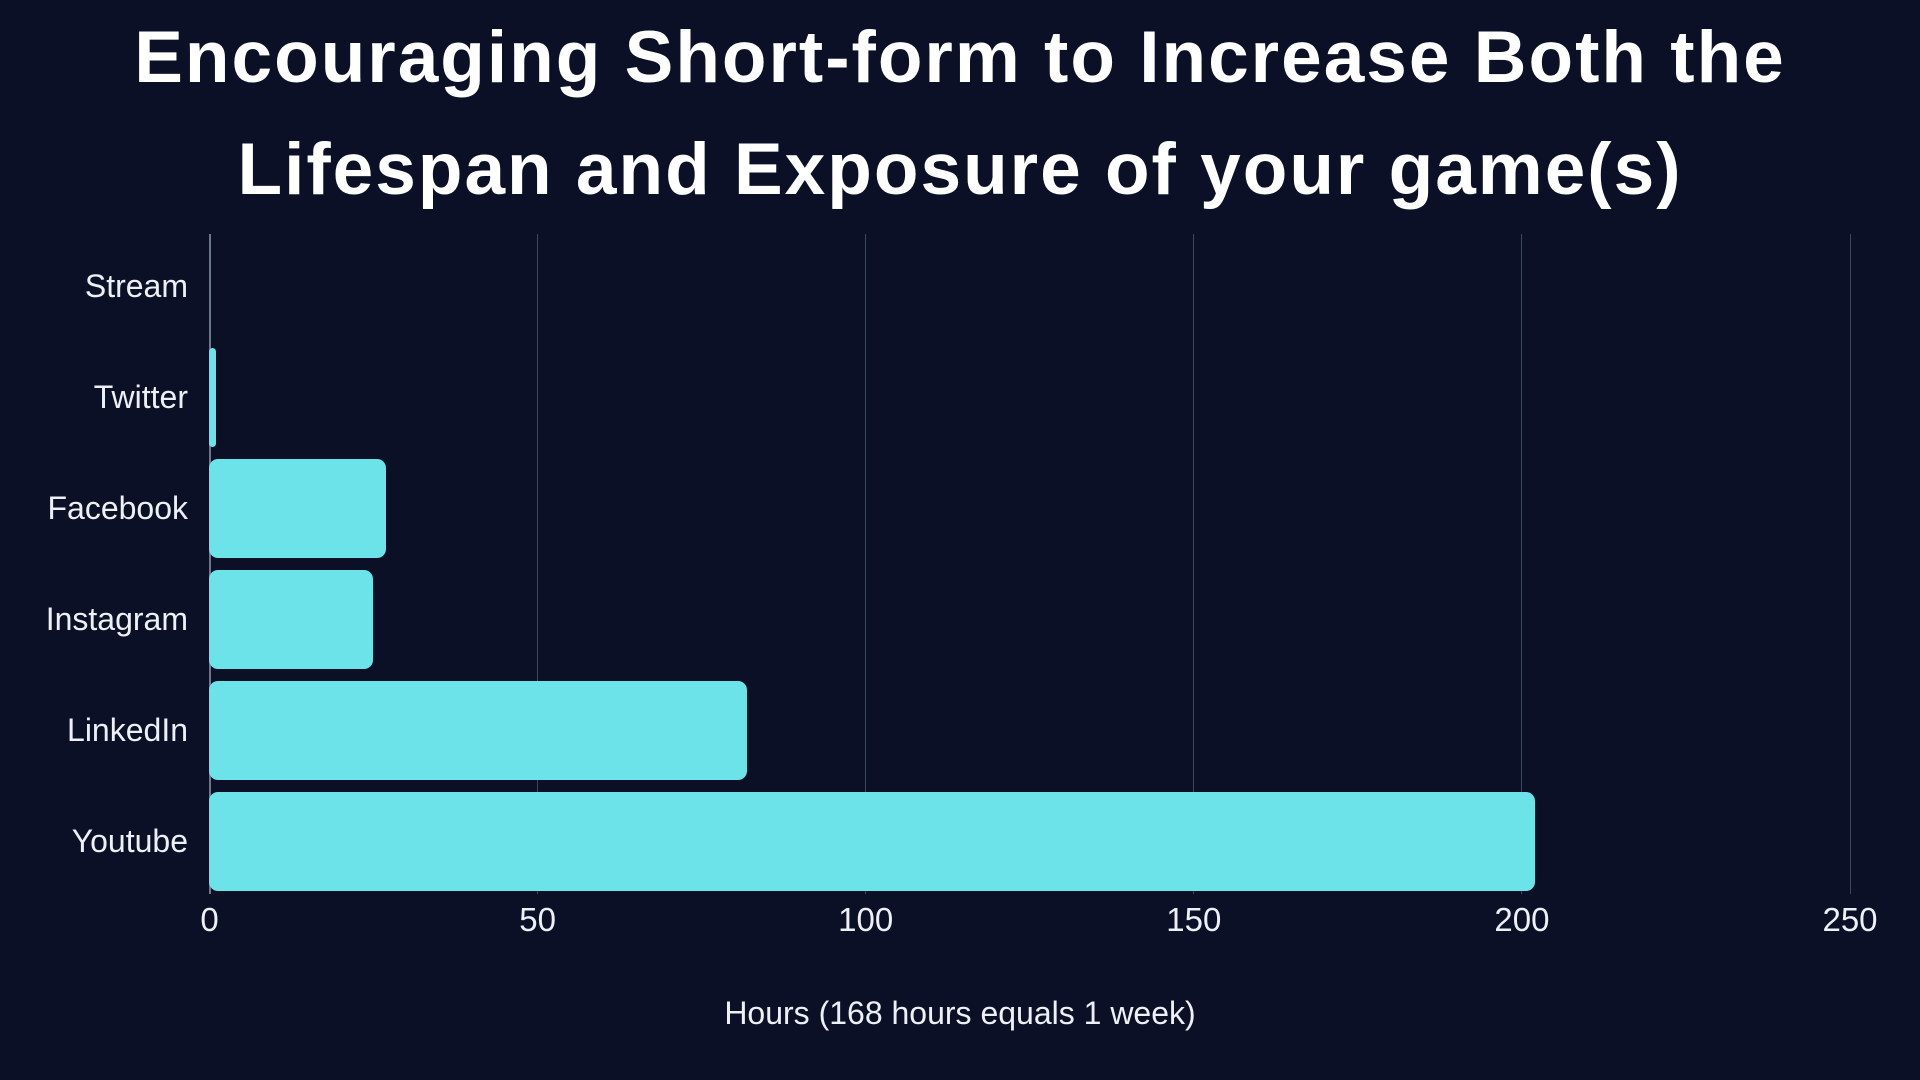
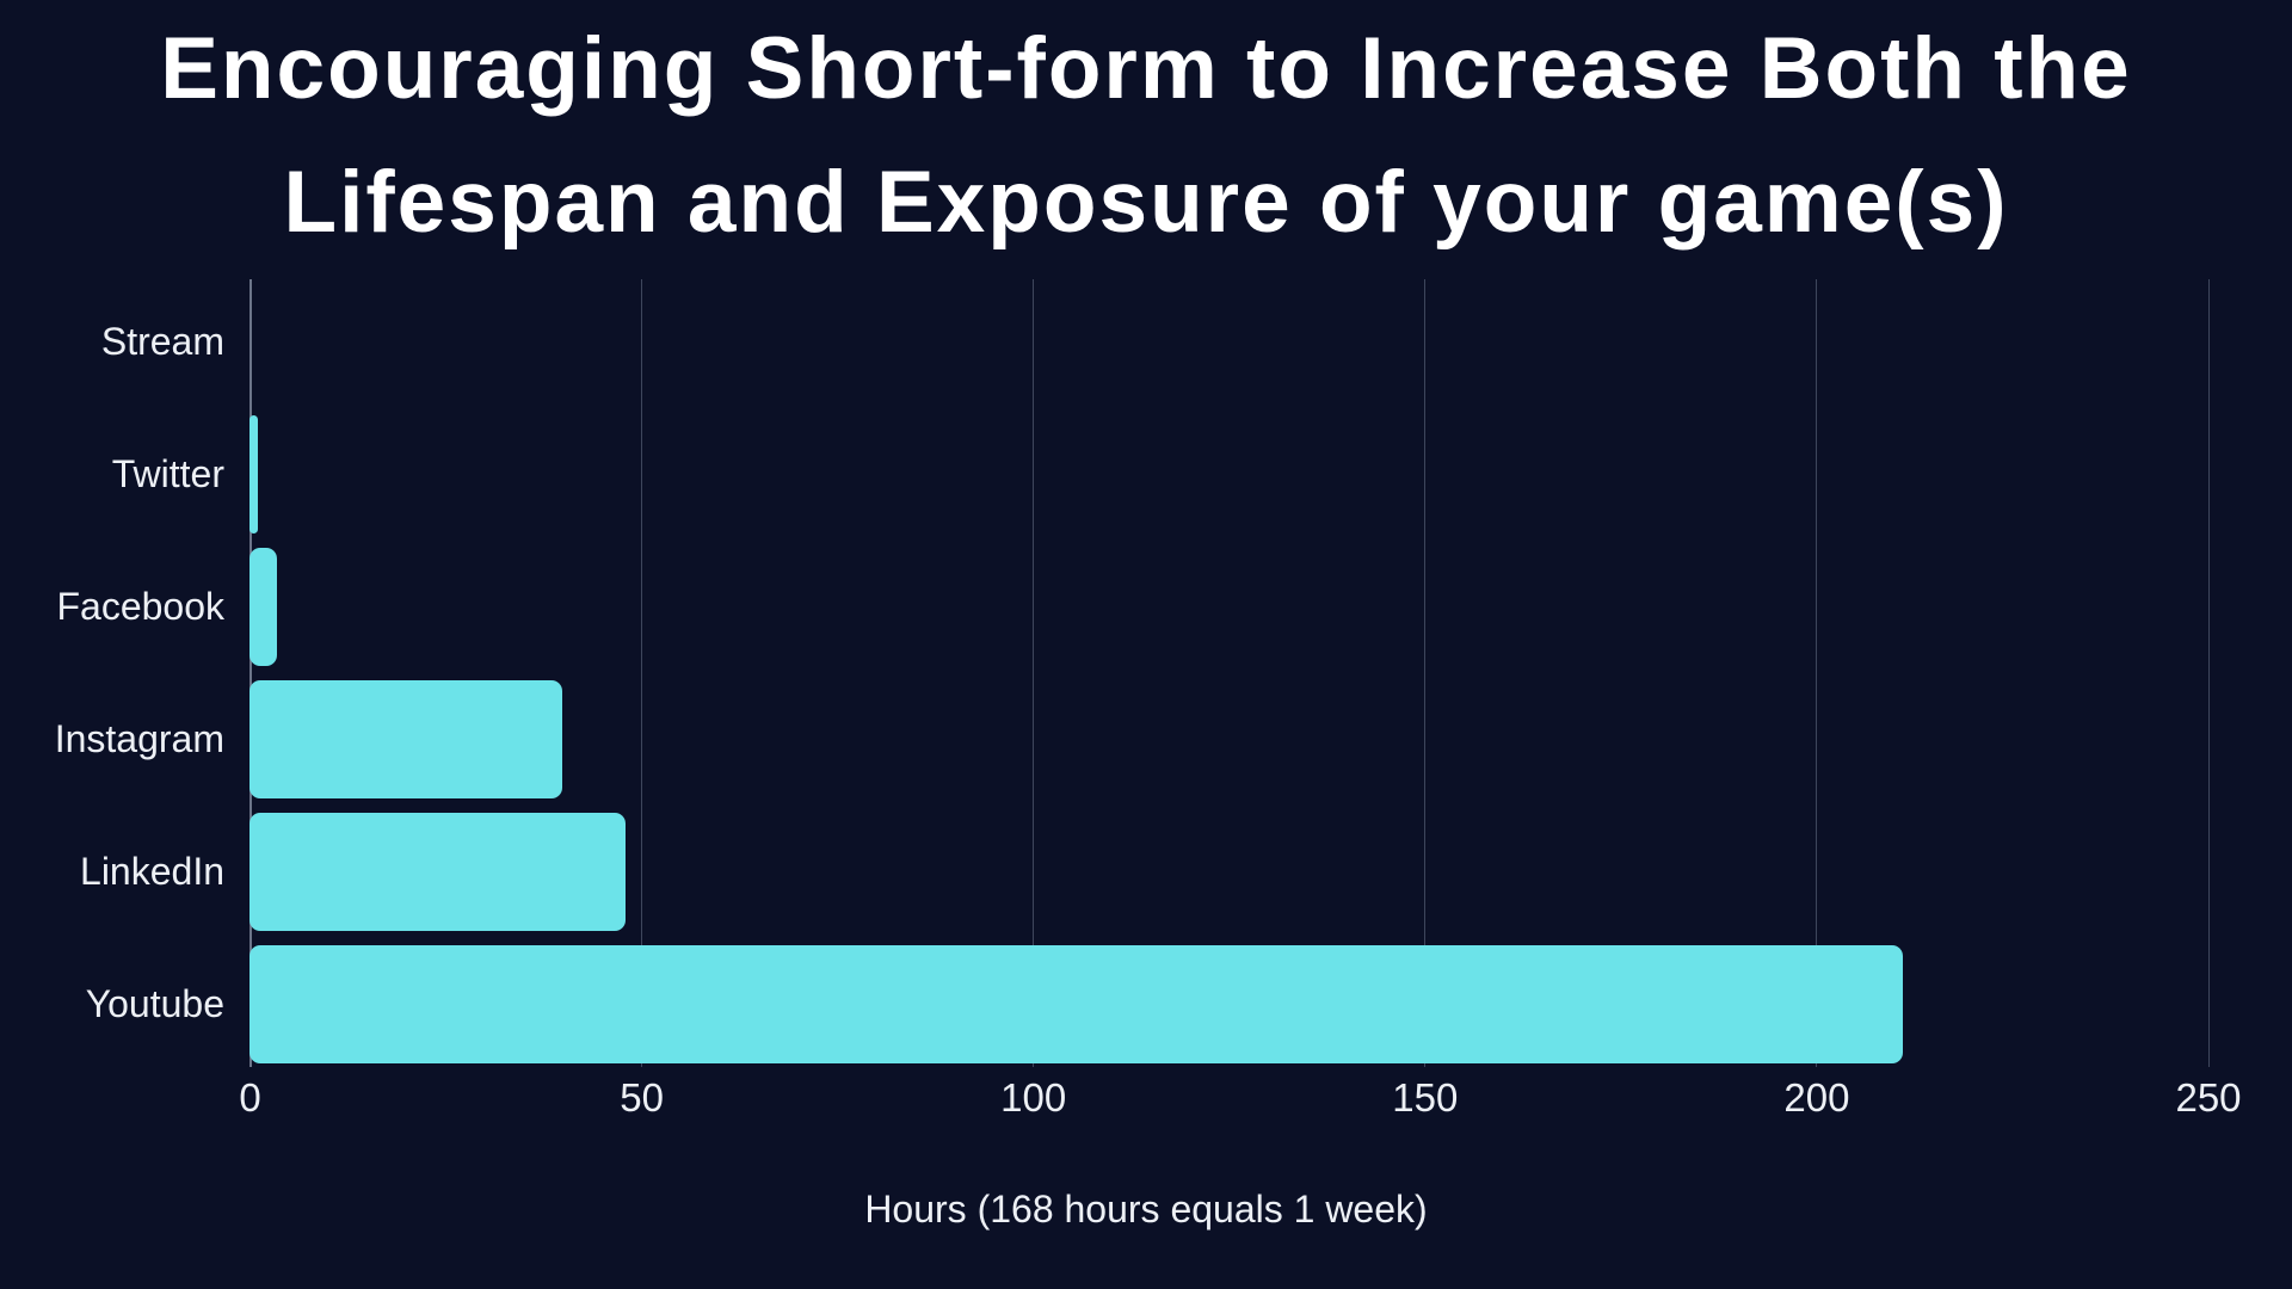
Facebook: 27 -> 4
Instagram: 25 -> 40
LinkedIn: 82 -> 48
Youtube: 202 -> 211
